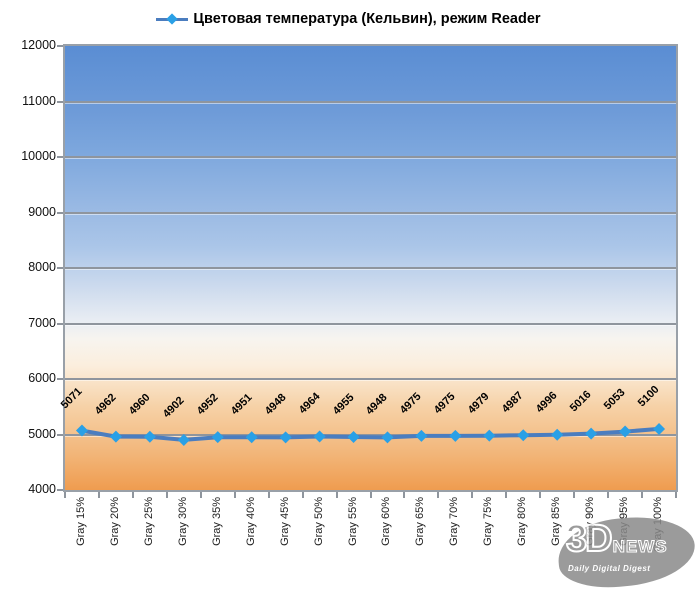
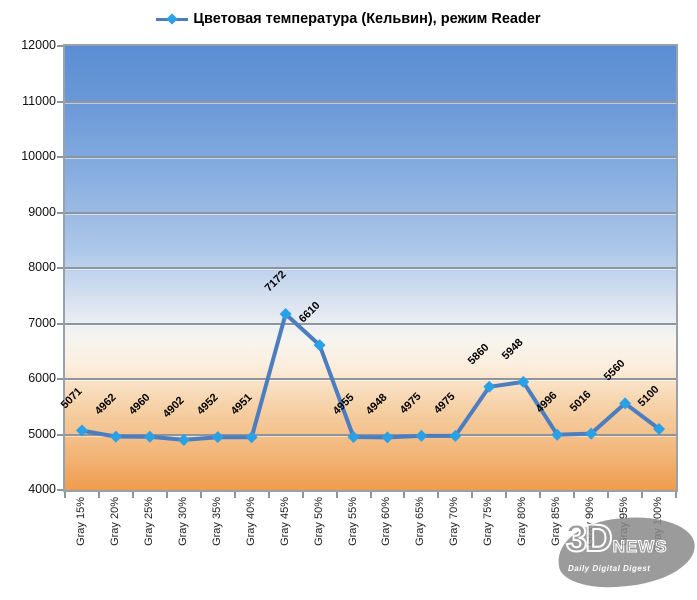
Gray 45%: 4948 -> 7172
Gray 50%: 4964 -> 6610
Gray 75%: 4979 -> 5860
Gray 80%: 4987 -> 5948
Gray 95%: 5053 -> 5560
